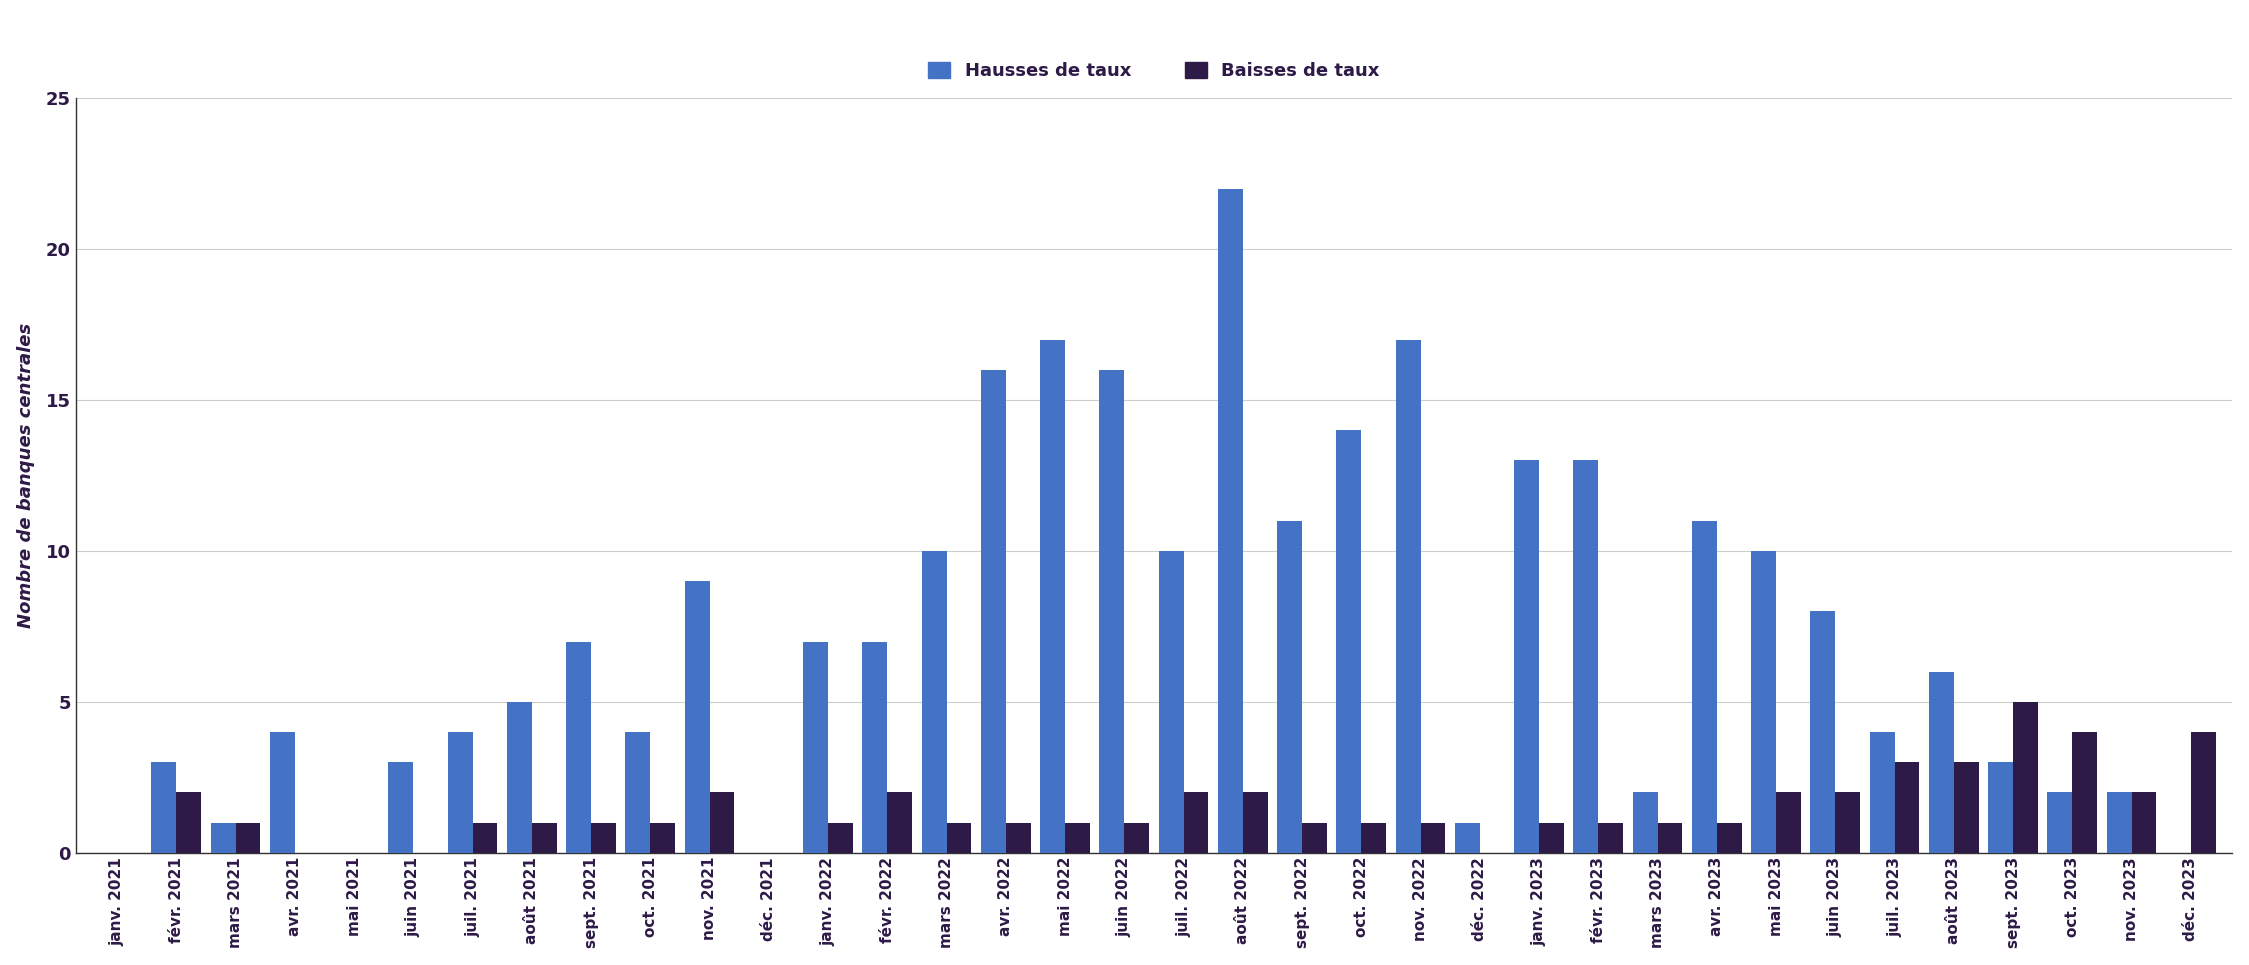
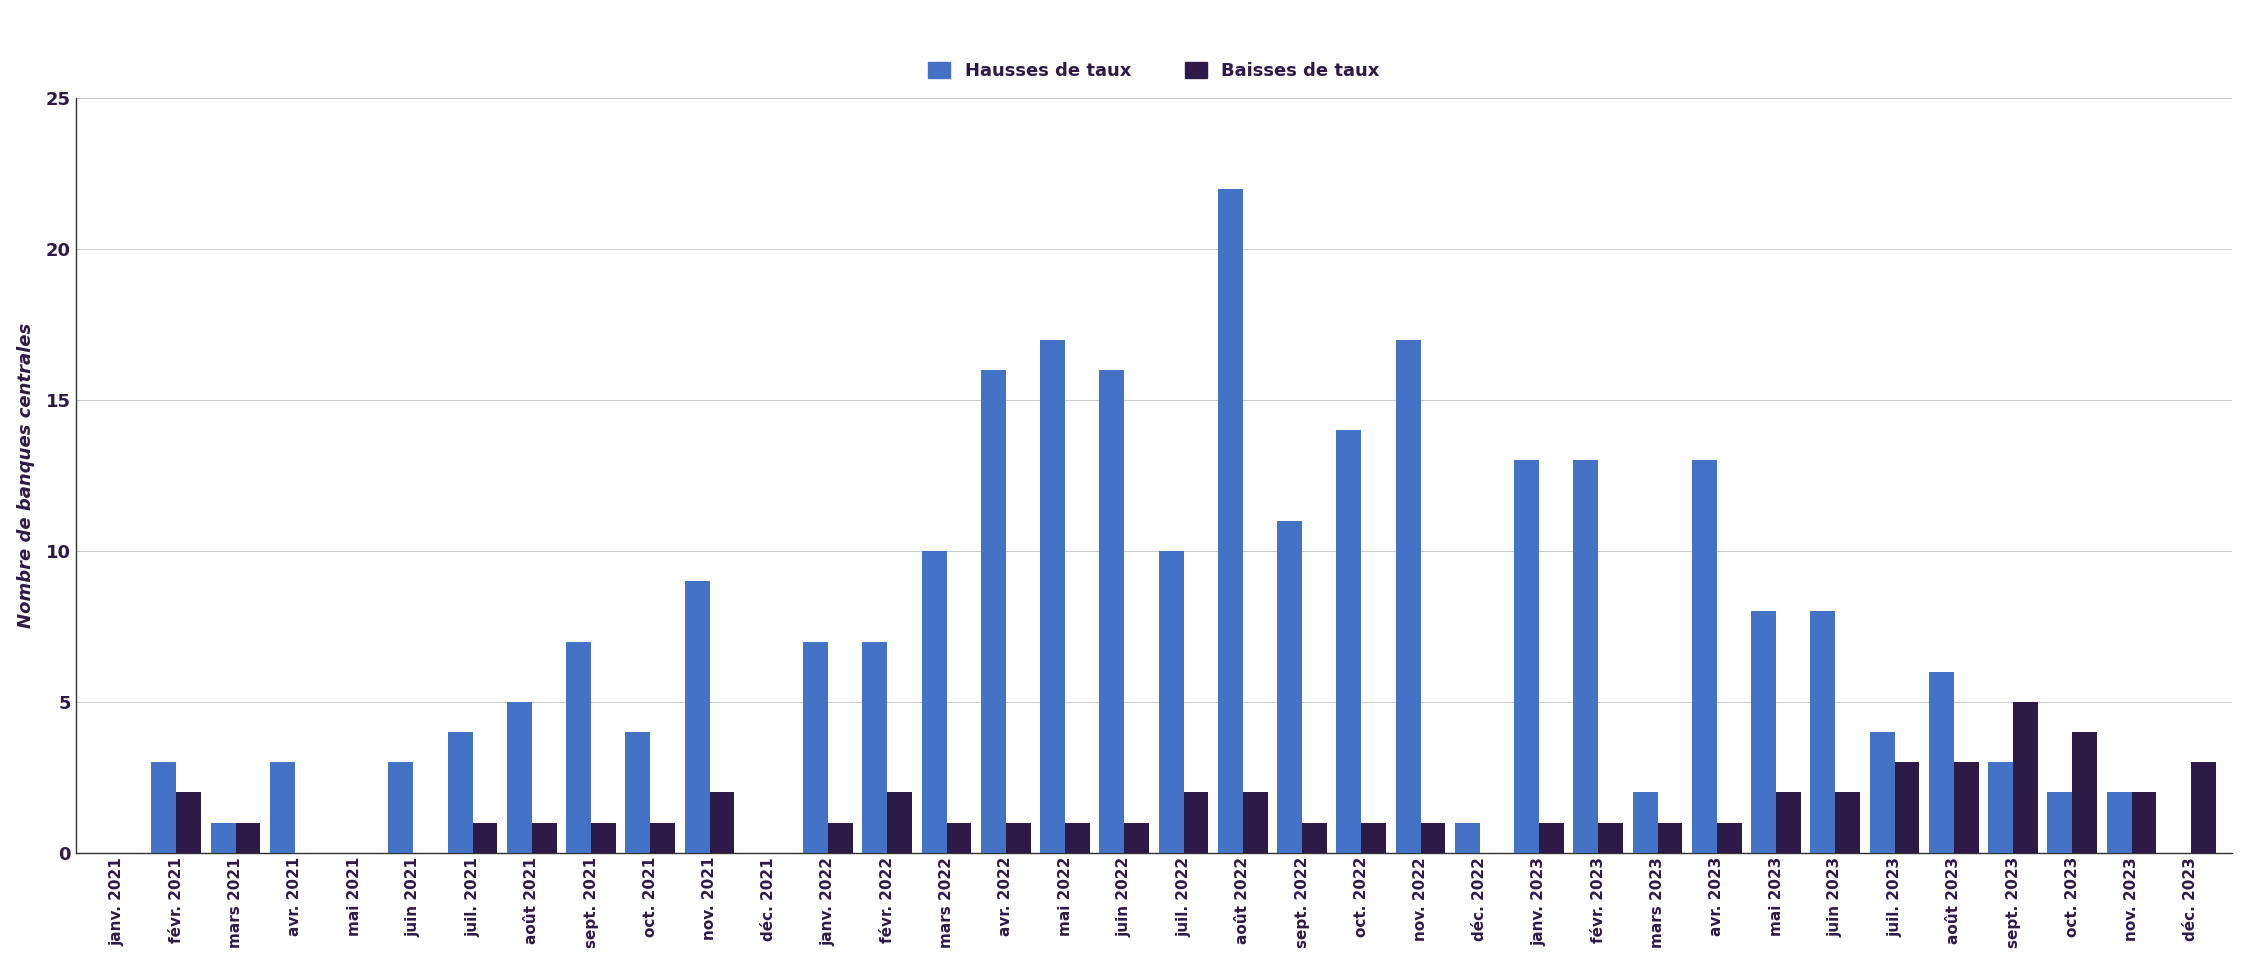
Hausses de taux/avr. 2021: 4 -> 3
Hausses de taux/avr. 2023: 11 -> 13
Hausses de taux/mai 2023: 10 -> 8
Baisses de taux/déc. 2023: 4 -> 3
